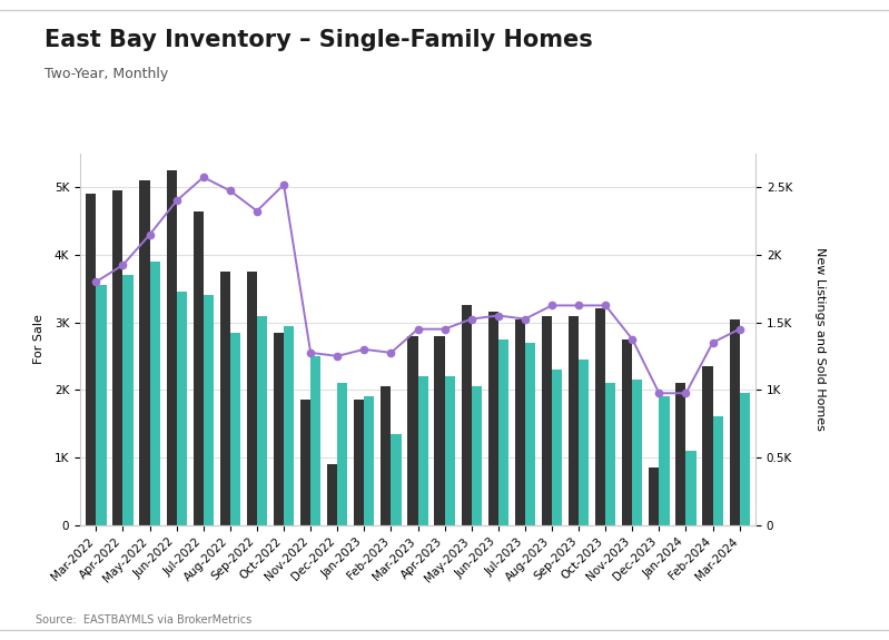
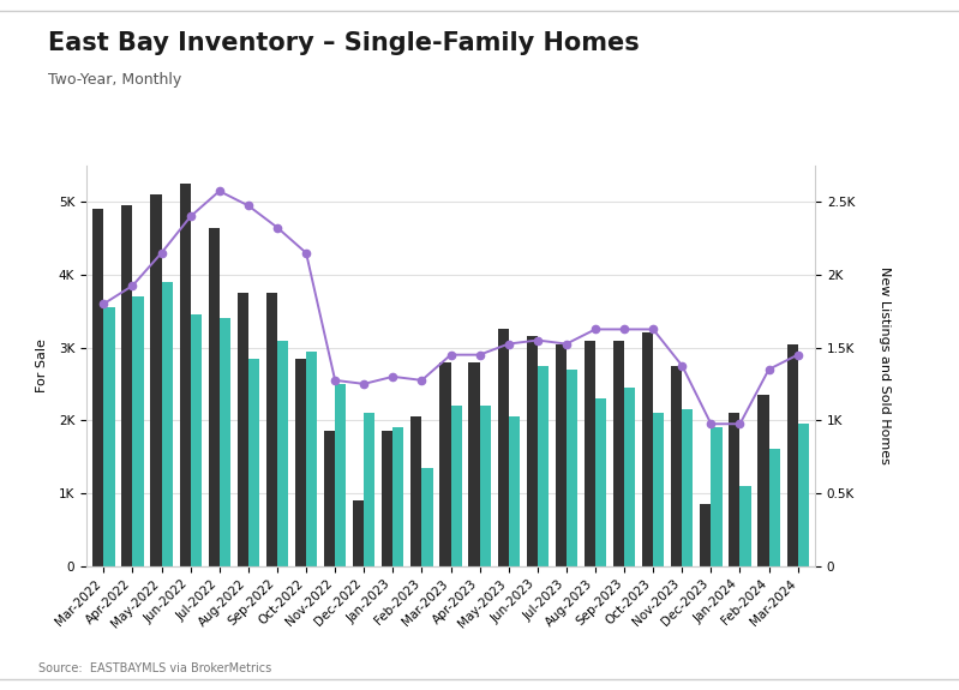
For Sale/Oct-2022: 5.04K -> 4.30K
